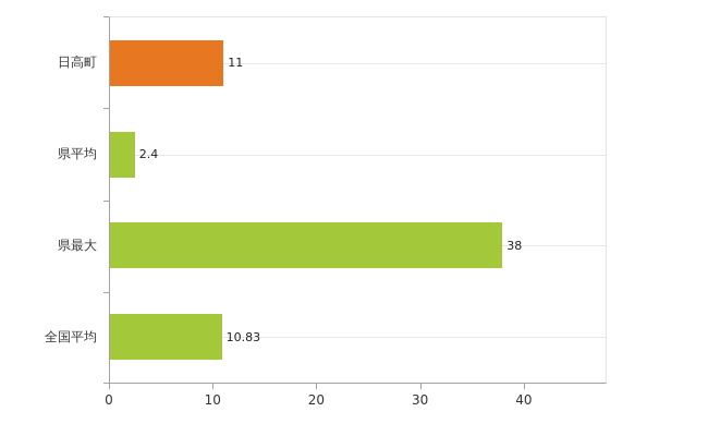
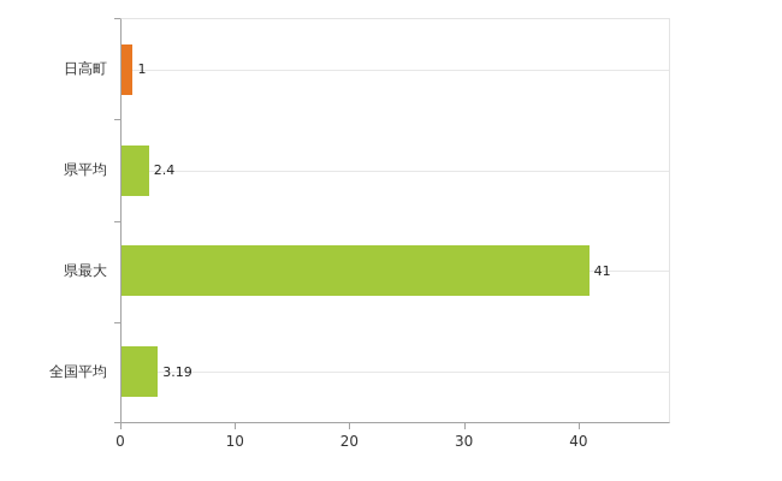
日高町: 11 -> 1
県最大: 38 -> 41
全国平均: 10.83 -> 3.19
